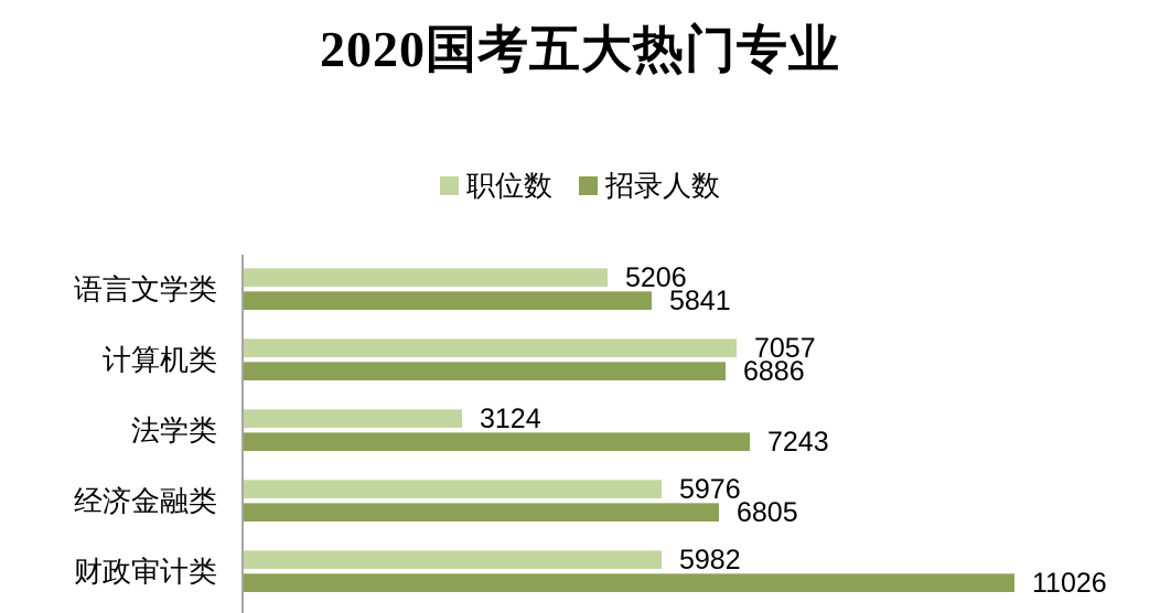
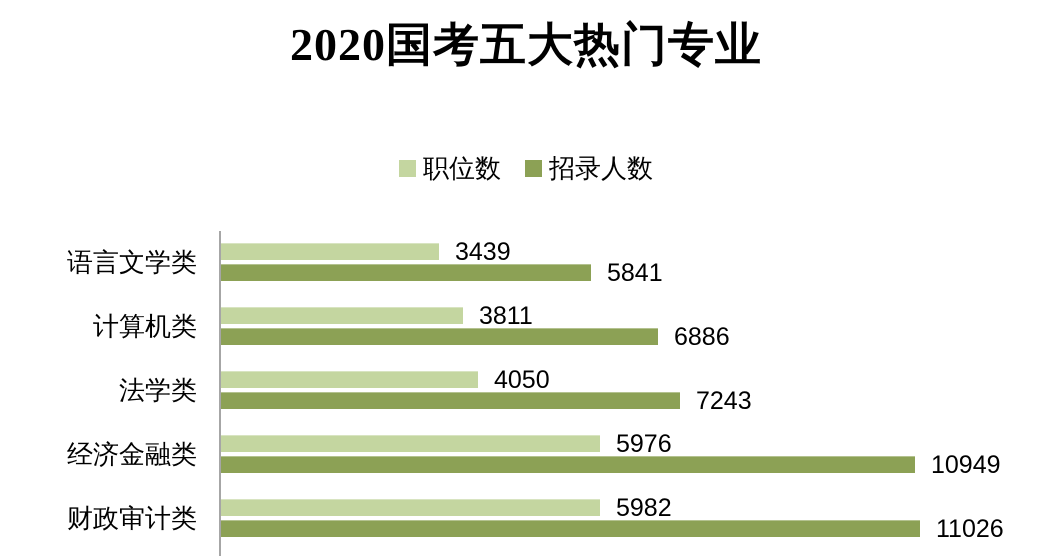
职位数/语言文学类: 5206 -> 3439
职位数/计算机类: 7057 -> 3811
职位数/法学类: 3124 -> 4050
招录人数/经济金融类: 6805 -> 10949
